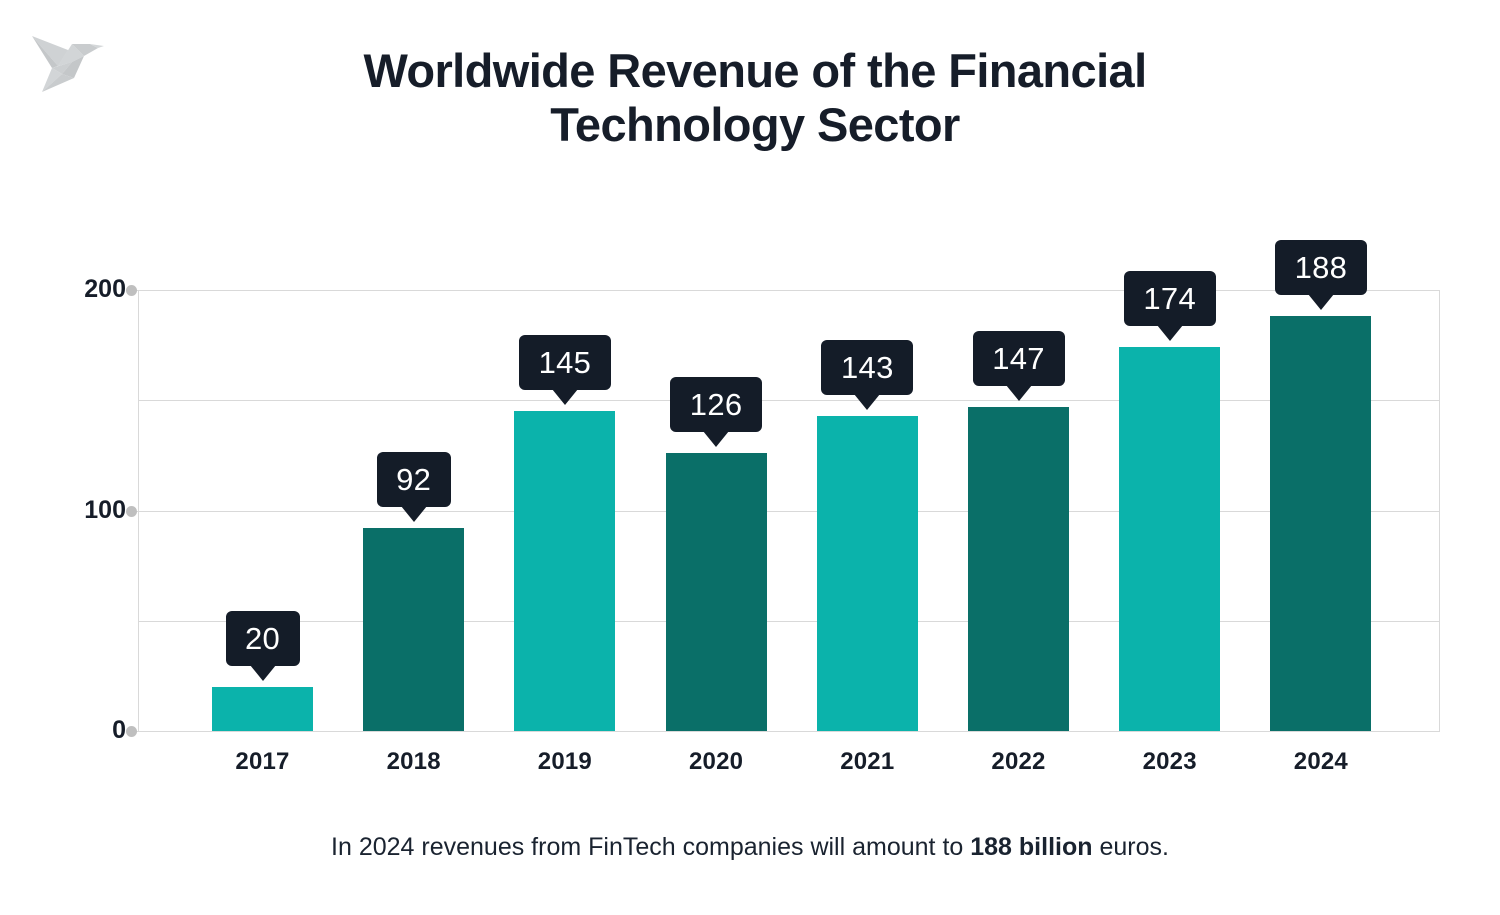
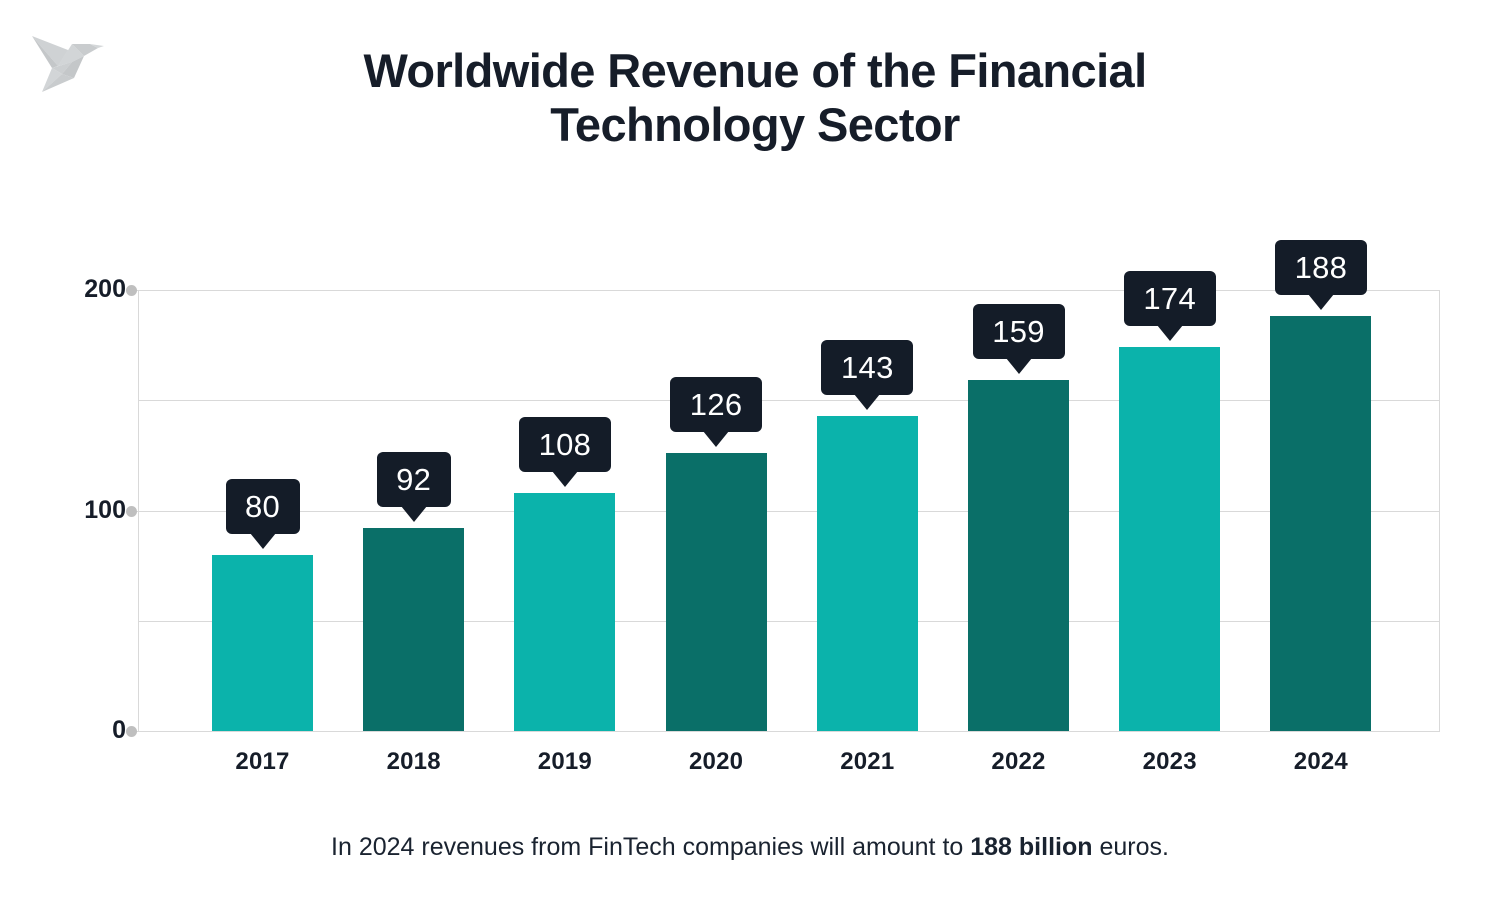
2017: 20 -> 80
2019: 145 -> 108
2022: 147 -> 159
